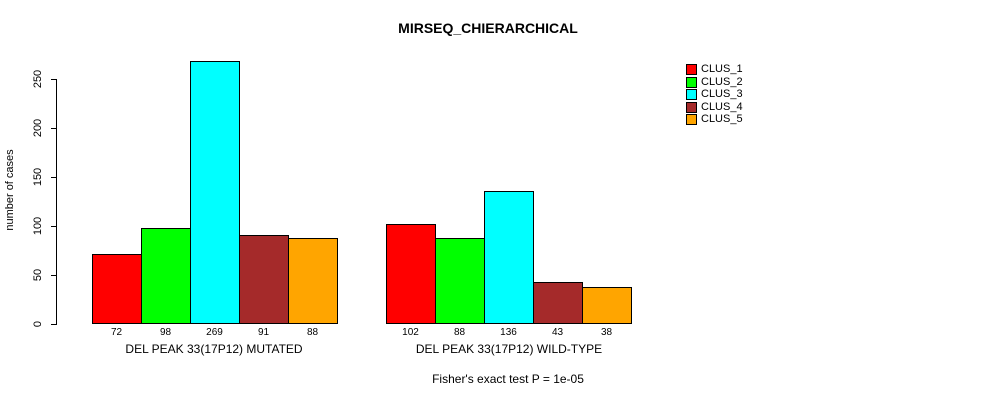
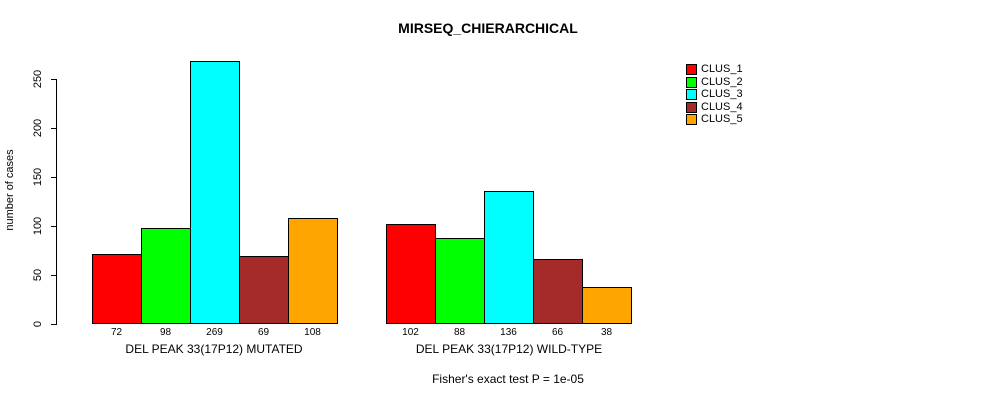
CLUS_4/DEL PEAK 33(17P12) MUTATED: 91 -> 69
CLUS_5/DEL PEAK 33(17P12) MUTATED: 88 -> 108
CLUS_4/DEL PEAK 33(17P12) WILD-TYPE: 43 -> 66
